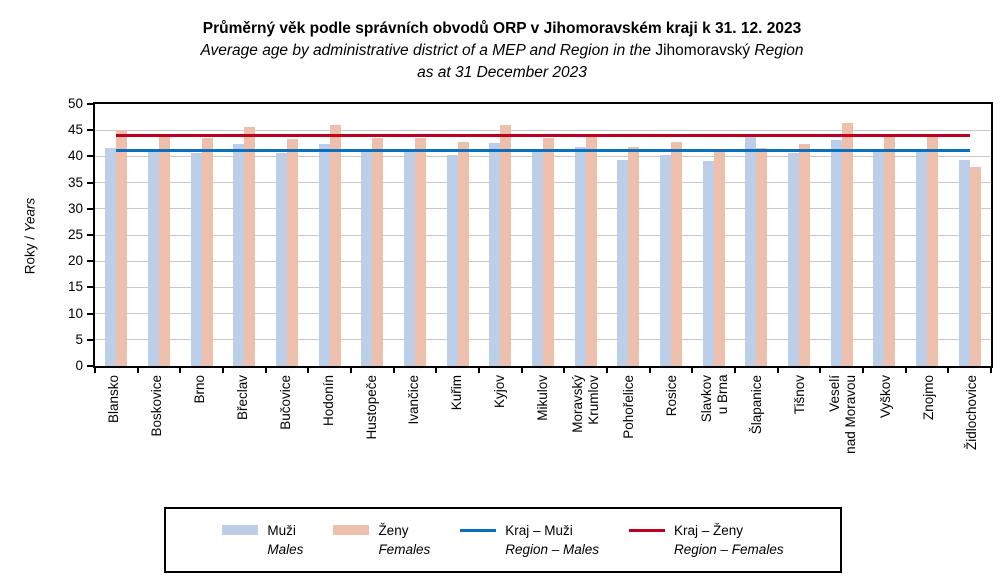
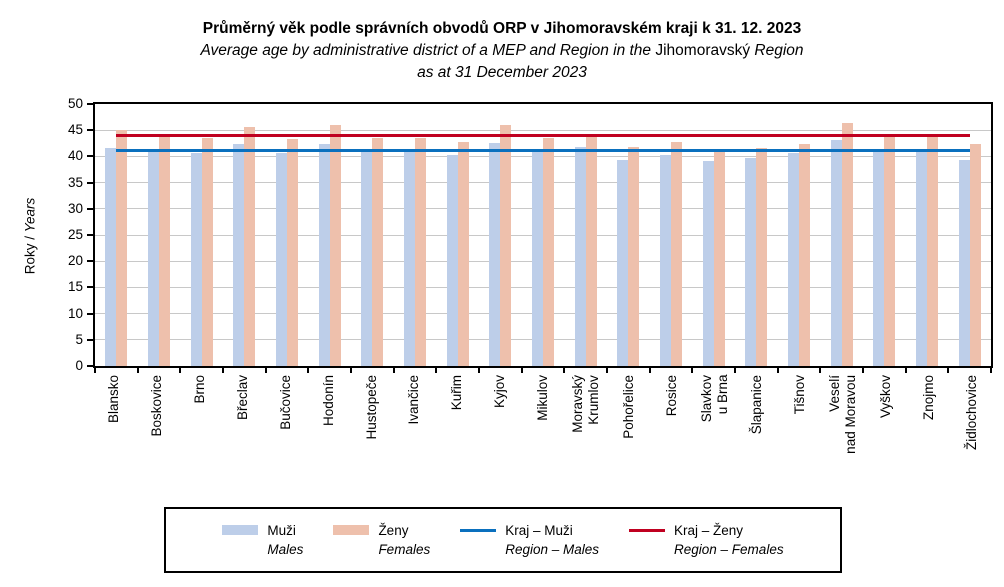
Muži/Šlapanice: 44 -> 40
Ženy/Židlochovice: 38 -> 42
